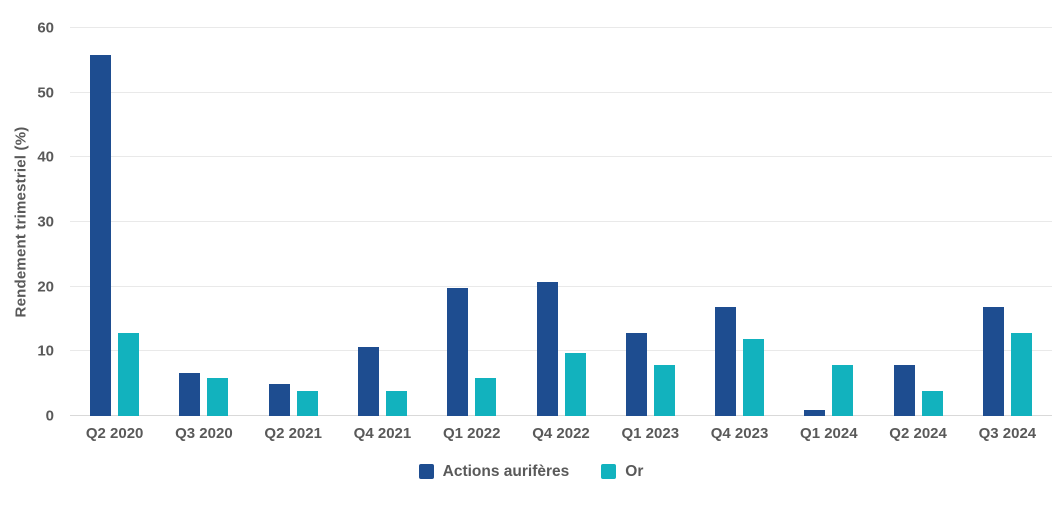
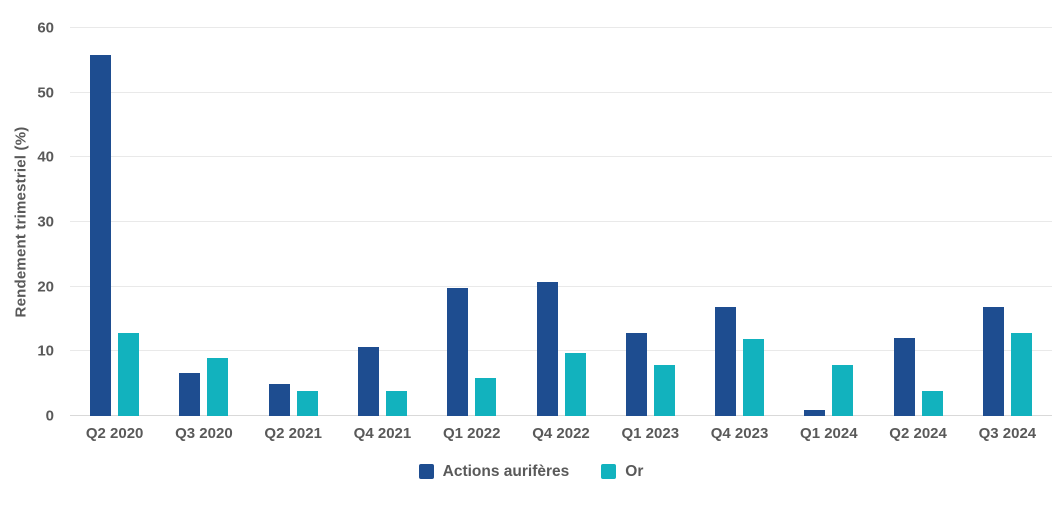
Or/Q3 2020: 6 -> 9
Actions aurifères/Q2 2024: 8 -> 12
